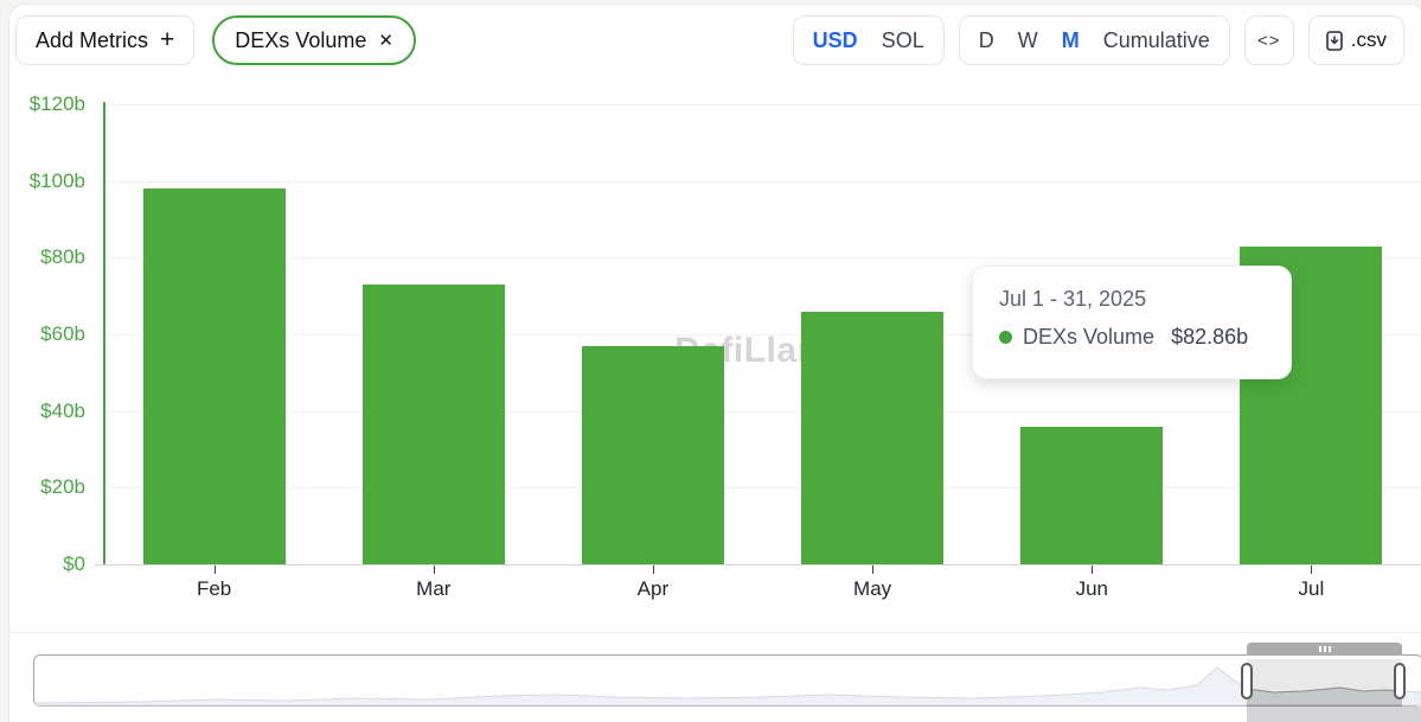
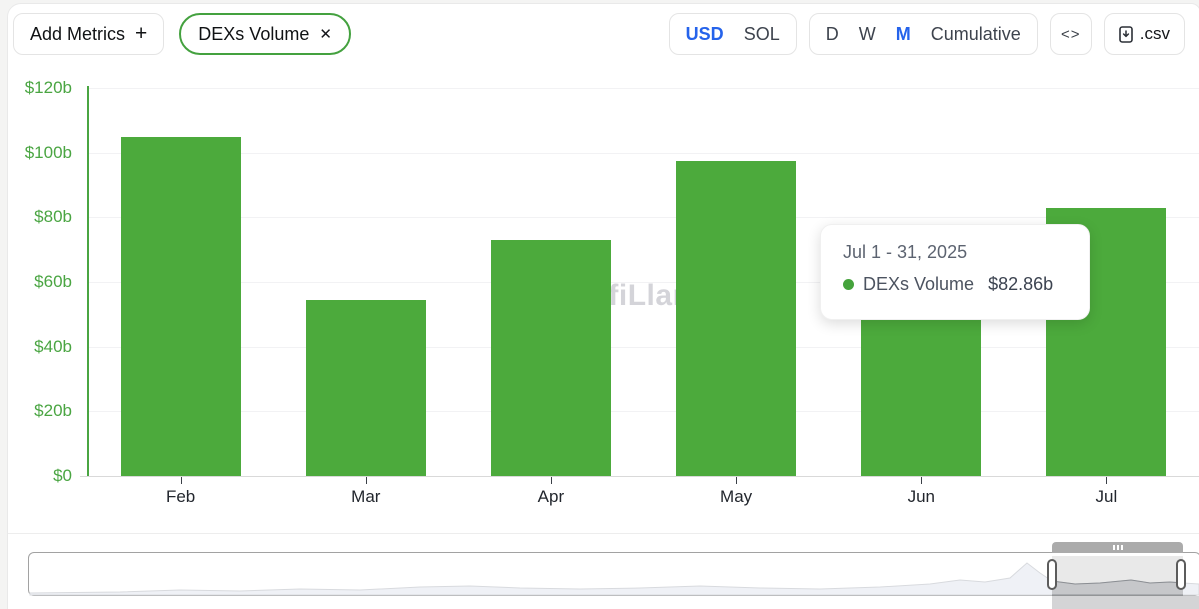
Feb: $98b -> $105b
Mar: $73b -> $54b
Apr: $57b -> $73b
May: $66b -> $97b
Jun: $36b -> $58b
